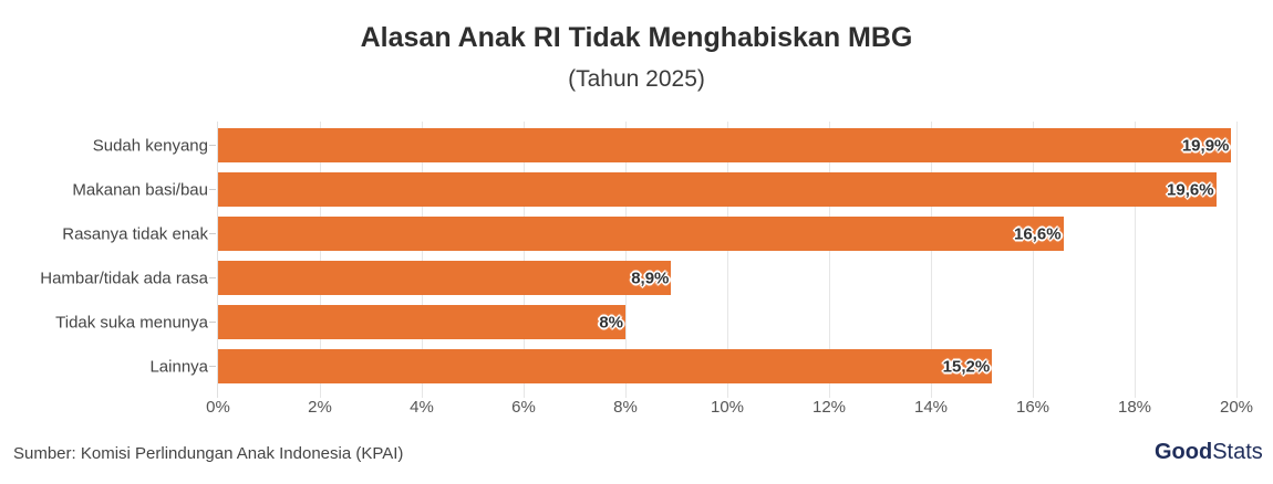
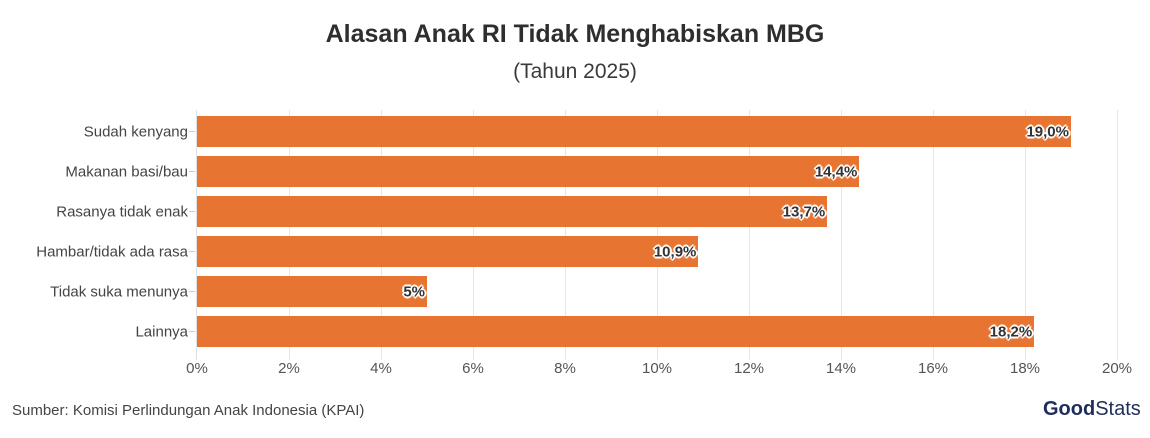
Sudah kenyang: 19,9% -> 19,0%
Makanan basi/bau: 19,6% -> 14,4%
Rasanya tidak enak: 16,6% -> 13,7%
Hambar/tidak ada rasa: 8,9% -> 10,9%
Tidak suka menunya: 8% -> 5%
Lainnya: 15,2% -> 18,2%
